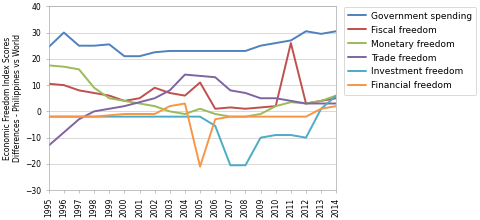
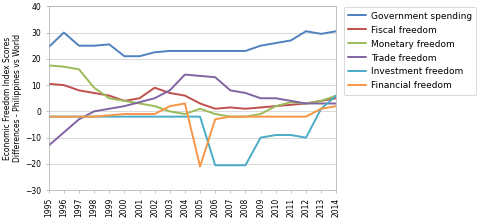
Fiscal freedom/2005: 11.0 -> 3.0
Investment freedom/2006: -5.5 -> -20.5
Fiscal freedom/2011: 26.0 -> 2.5
